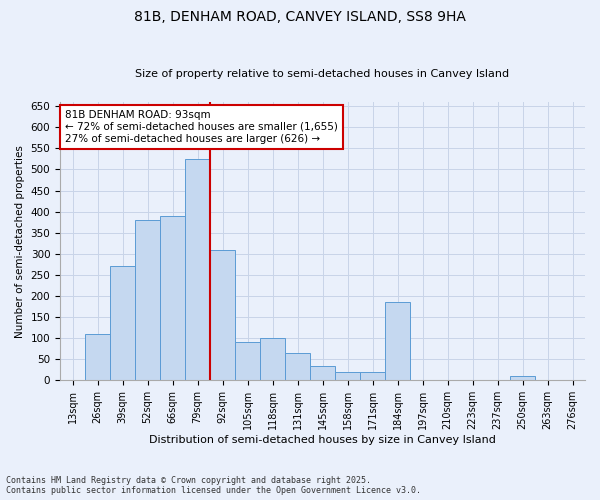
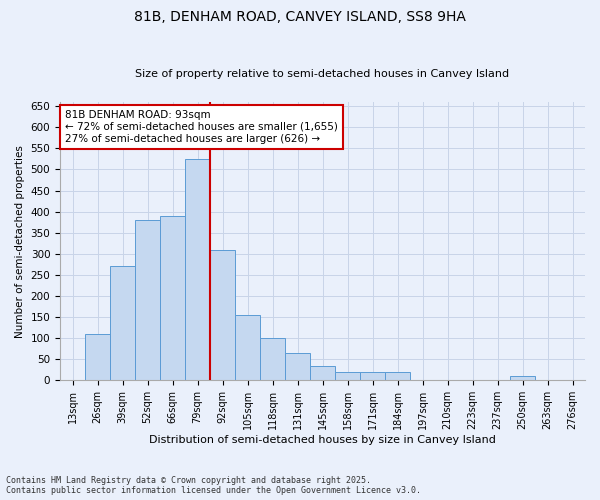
105sqm: 90 -> 155
184sqm: 185 -> 20
